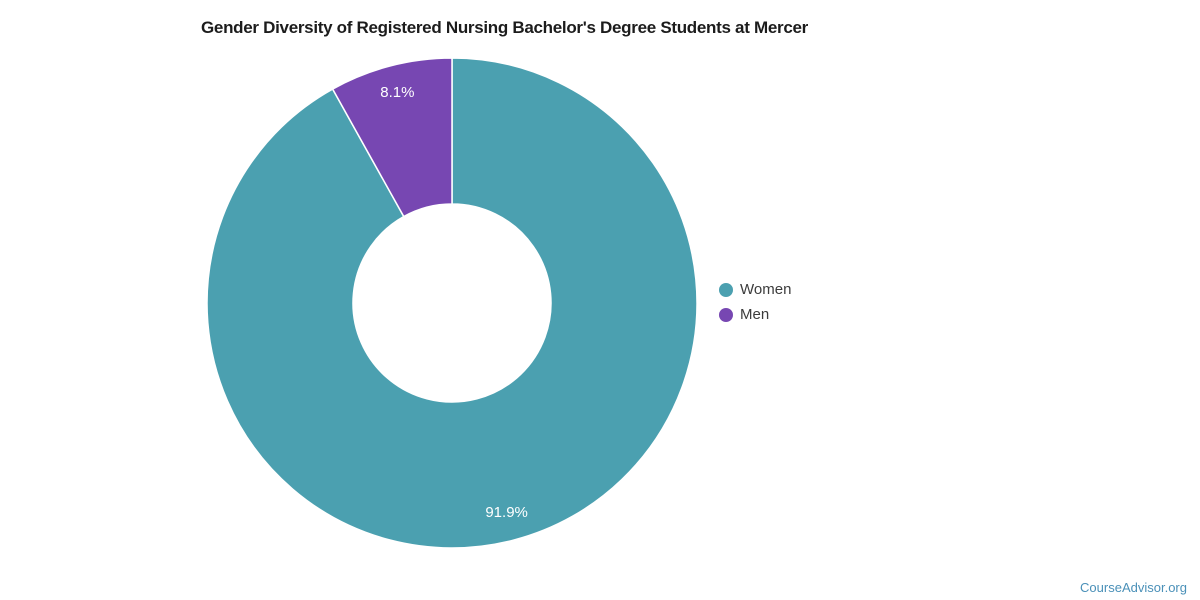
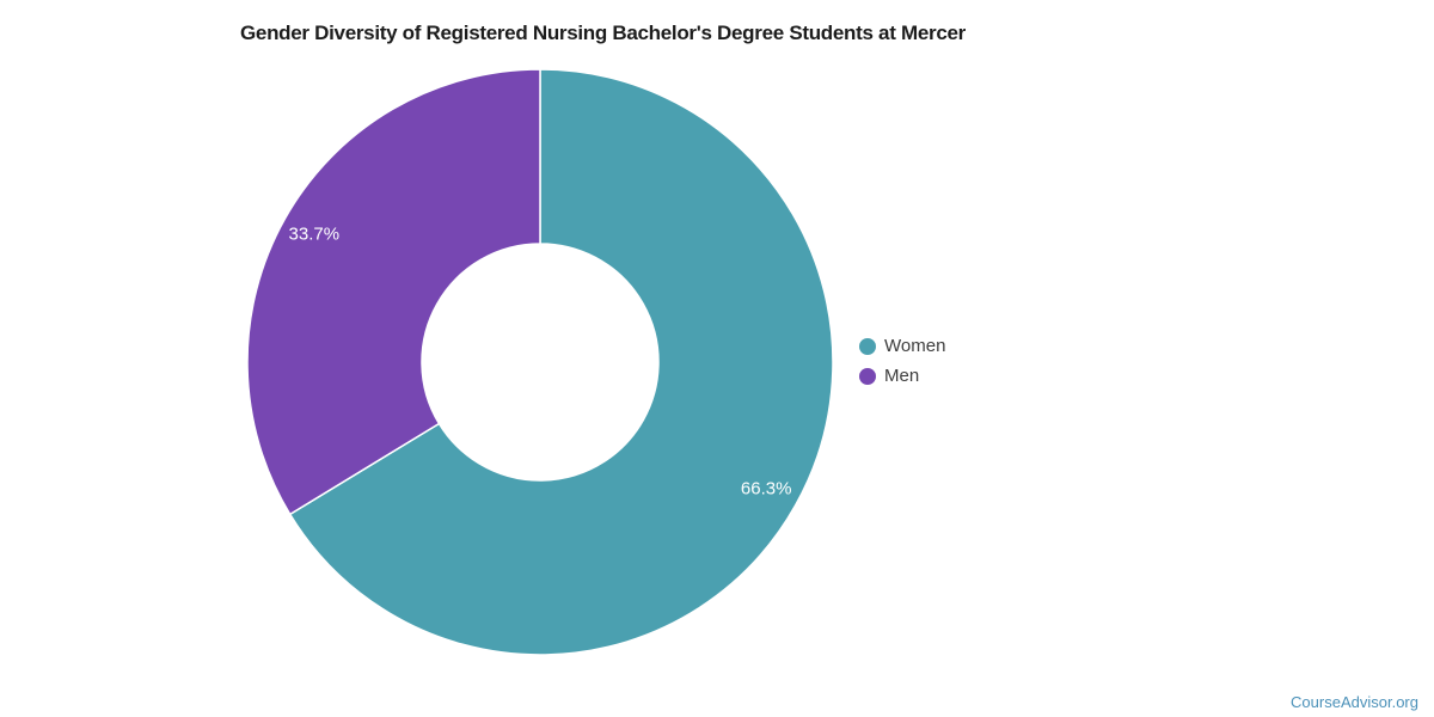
Women: 91.9% -> 66.3%
Men: 8.1% -> 33.7%
